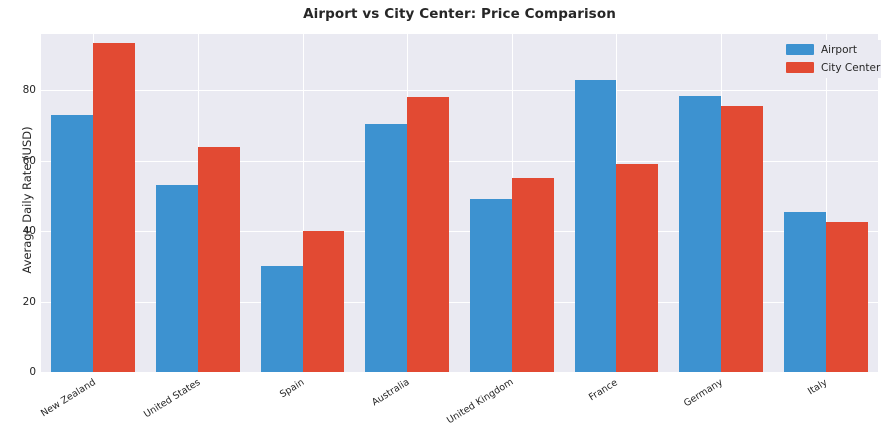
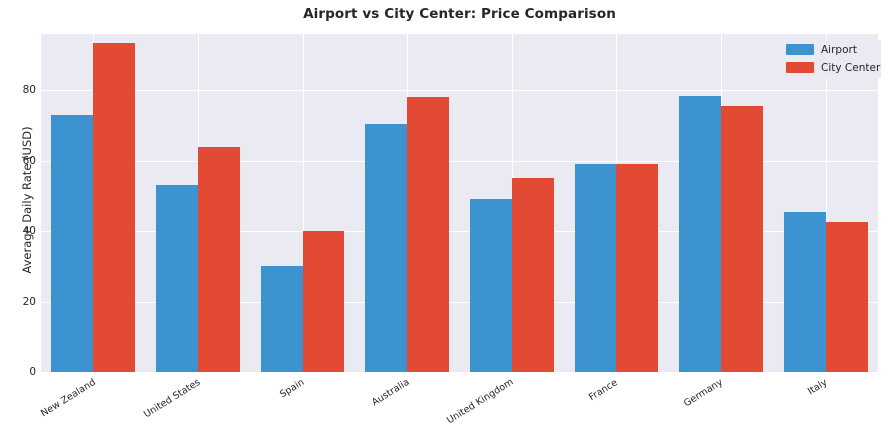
Airport/France: 83 -> 59
